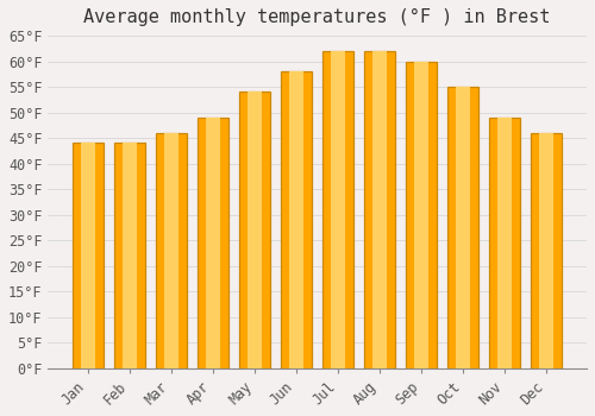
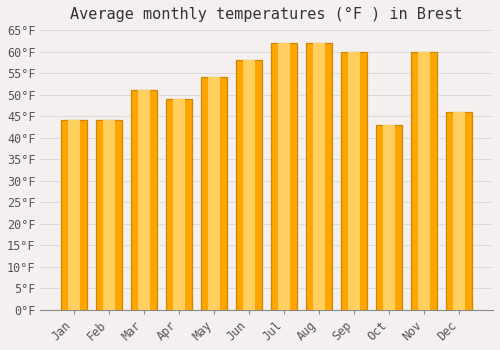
Mar: 46°F -> 51°F
Oct: 55°F -> 43°F
Nov: 49°F -> 60°F
